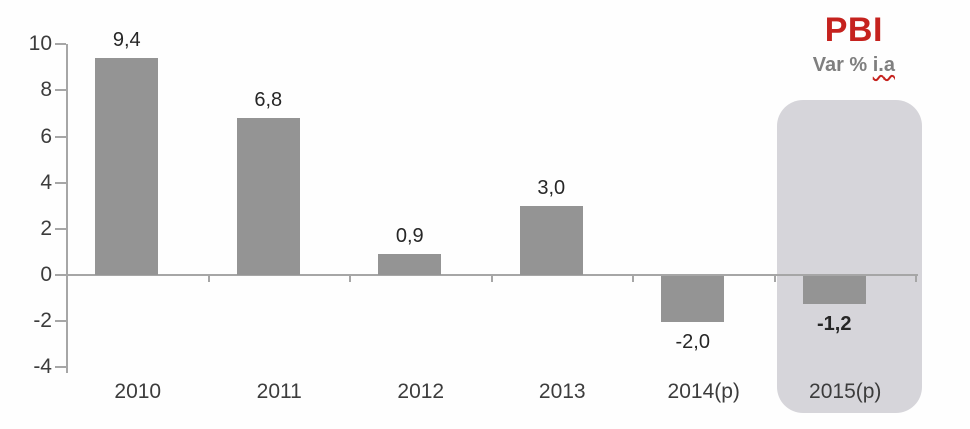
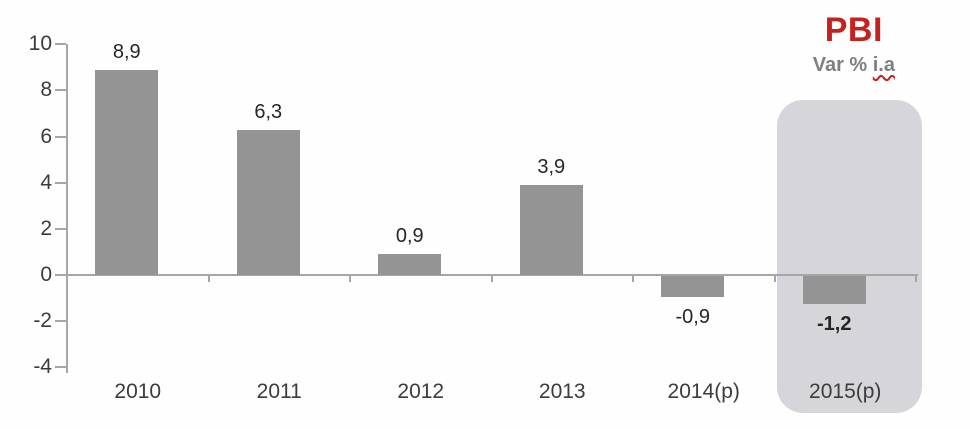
2010: 9,4 -> 8,9
2011: 6,8 -> 6,3
2013: 3,0 -> 3,9
2014(p): -2,0 -> -0,9
